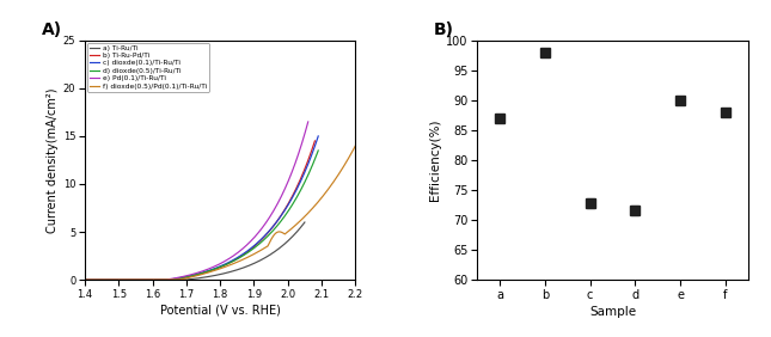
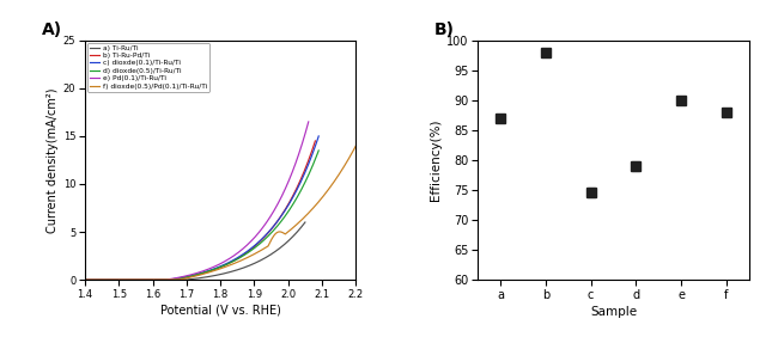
c: 72.8 -> 74.5
d: 71.6 -> 79.0
